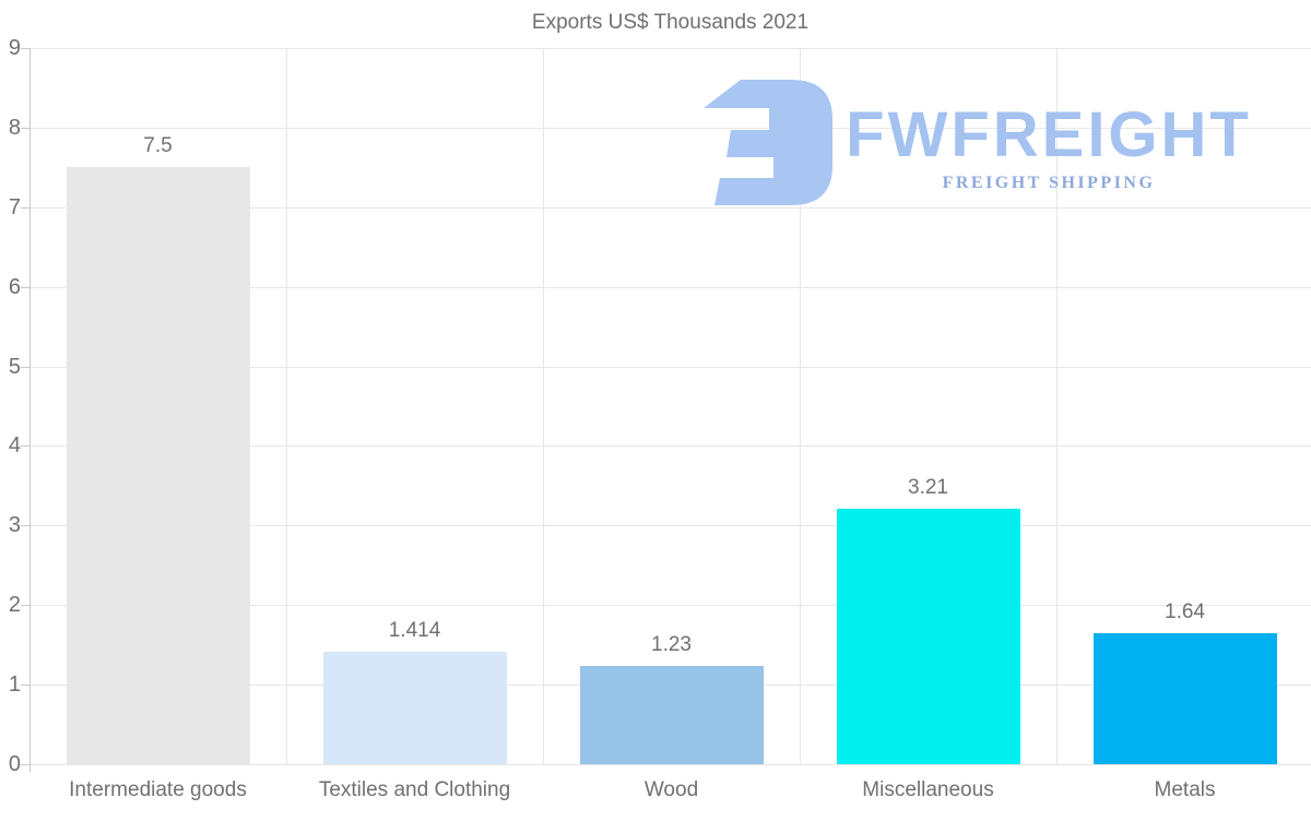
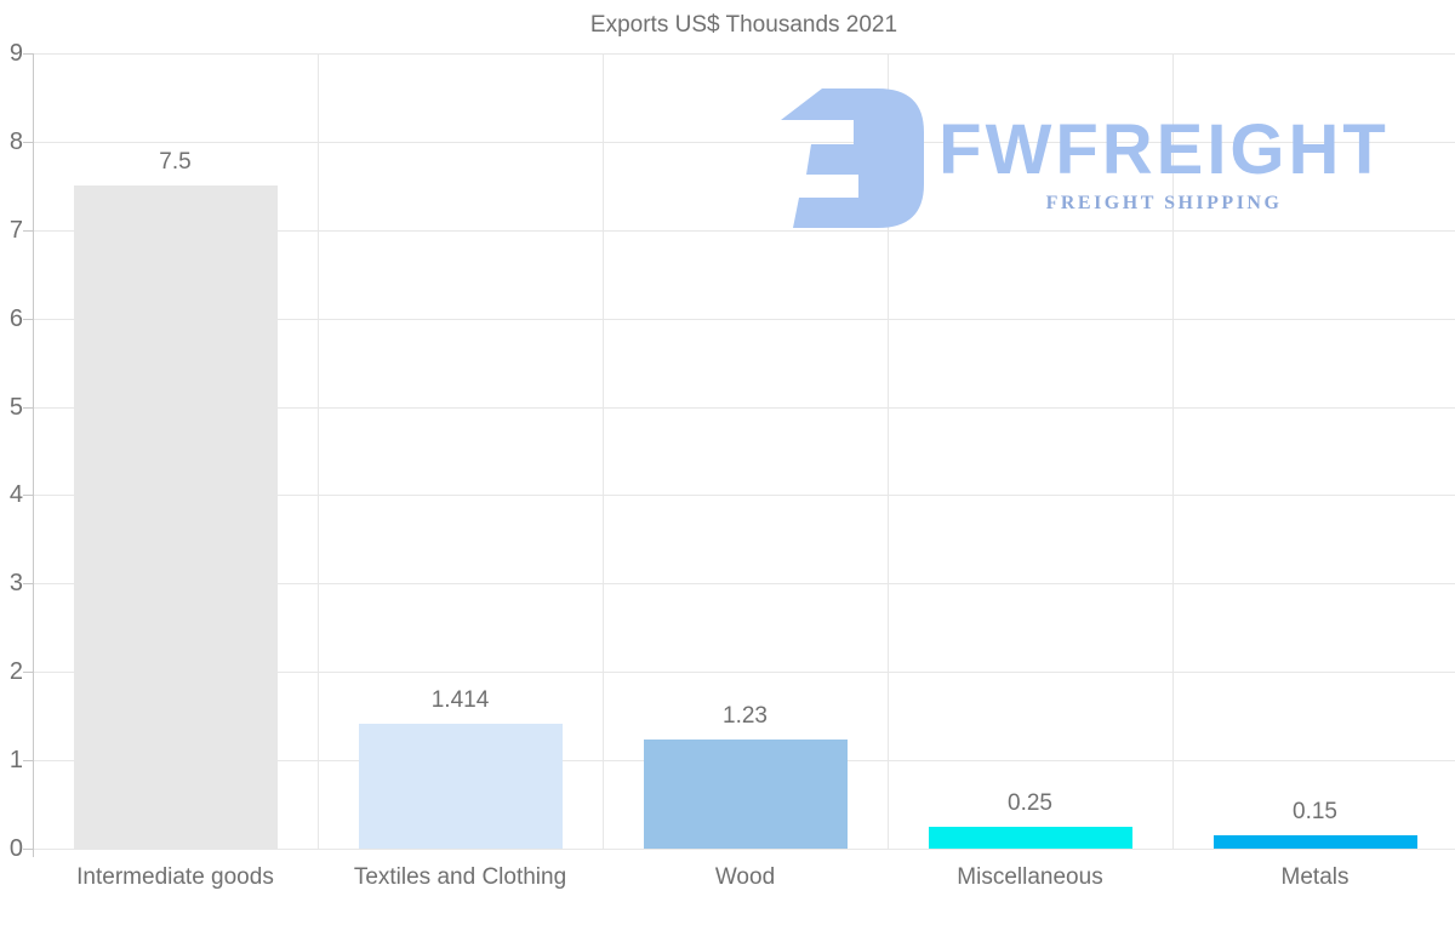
Miscellaneous: 3.21 -> 0.25
Metals: 1.64 -> 0.15
